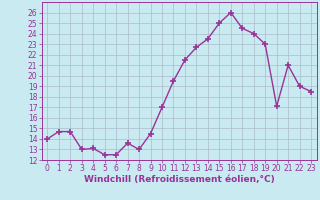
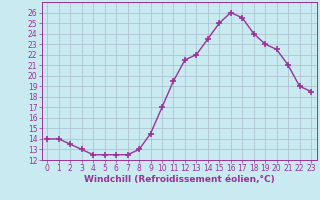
1: 14.7 -> 14.0
2: 14.7 -> 13.5
4: 13.1 -> 12.5
7: 13.6 -> 12.5
13: 22.7 -> 22.0
17: 24.5 -> 25.5
20: 17.1 -> 22.5
